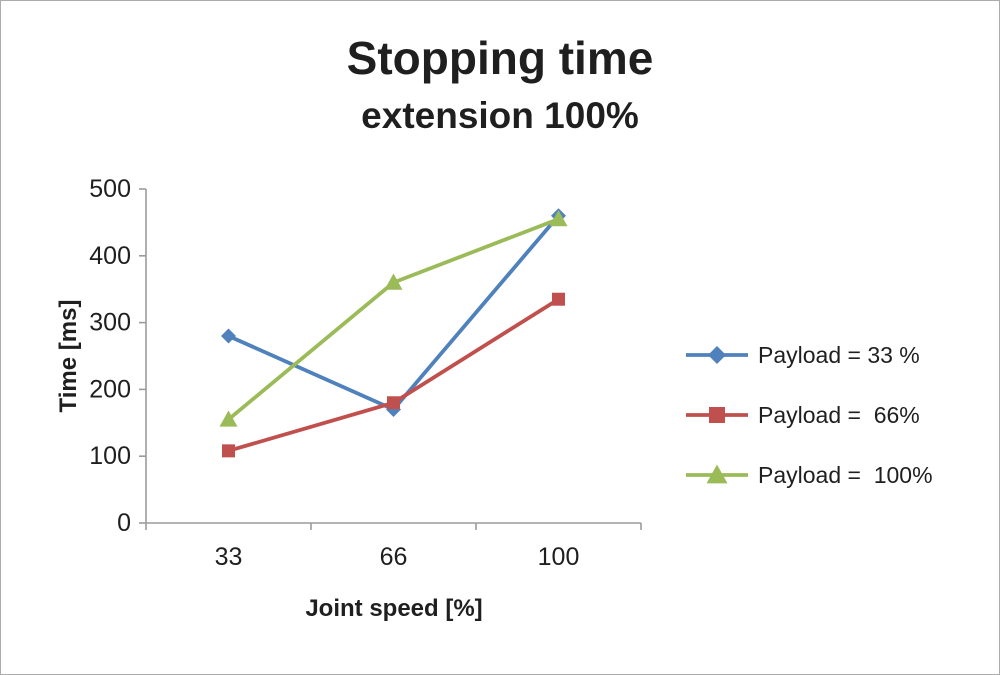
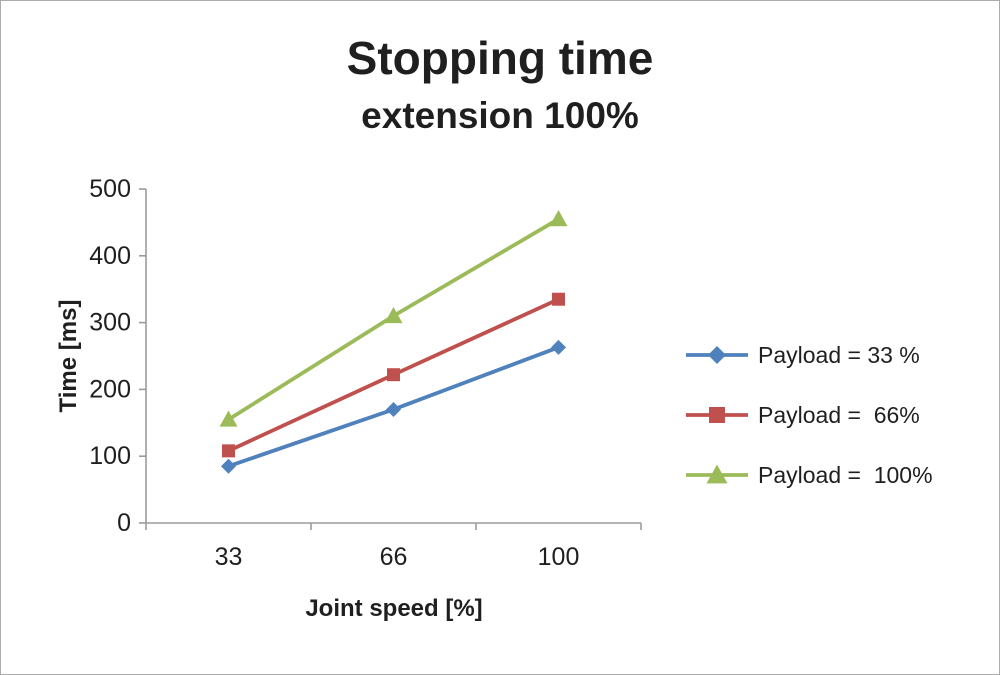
Payload = 33 %/33: 280 -> 80
Payload = 66%/66: 180 -> 220
Payload = 100%/66: 360 -> 310
Payload = 33 %/100: 460 -> 260
